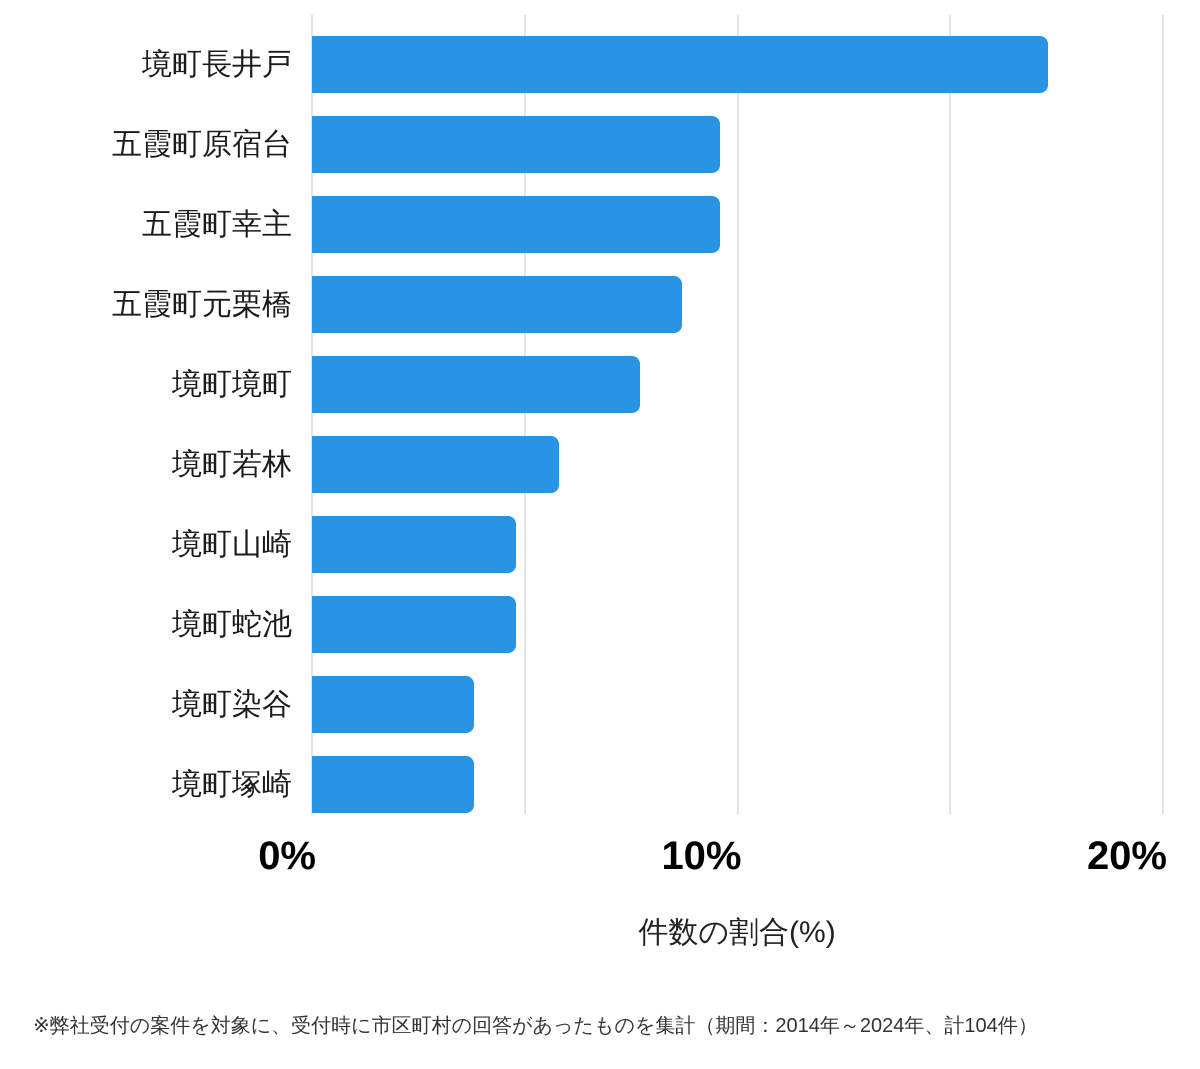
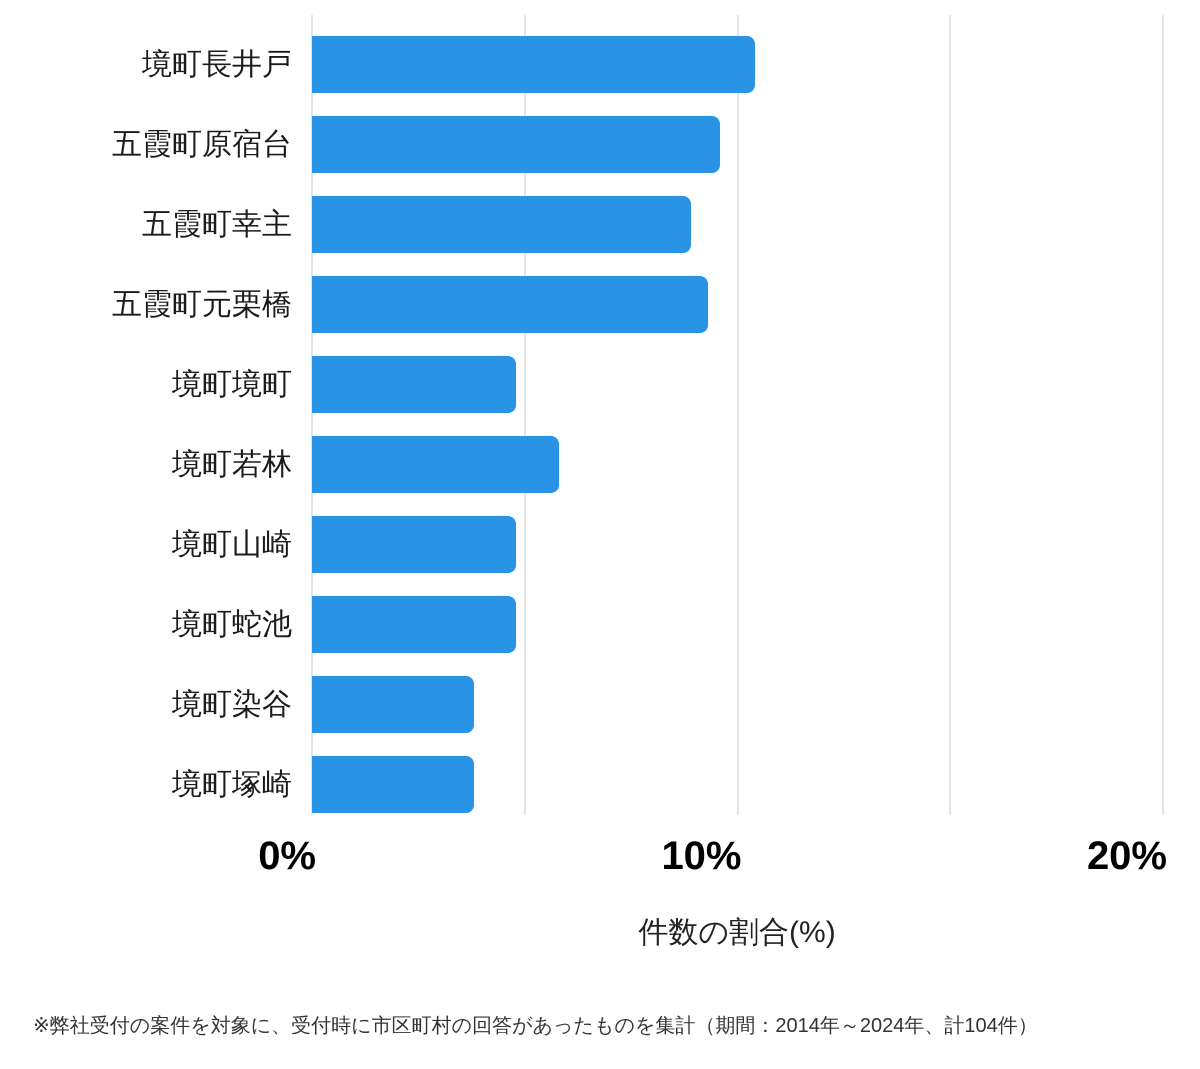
境町長井戸: 17.3% -> 10.4%
五霞町幸主: 9.6% -> 8.9%
五霞町元栗橋: 8.7% -> 9.3%
境町境町: 7.7% -> 4.8%
